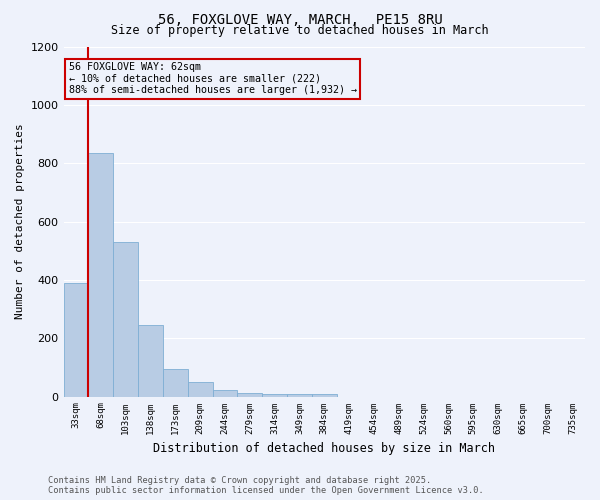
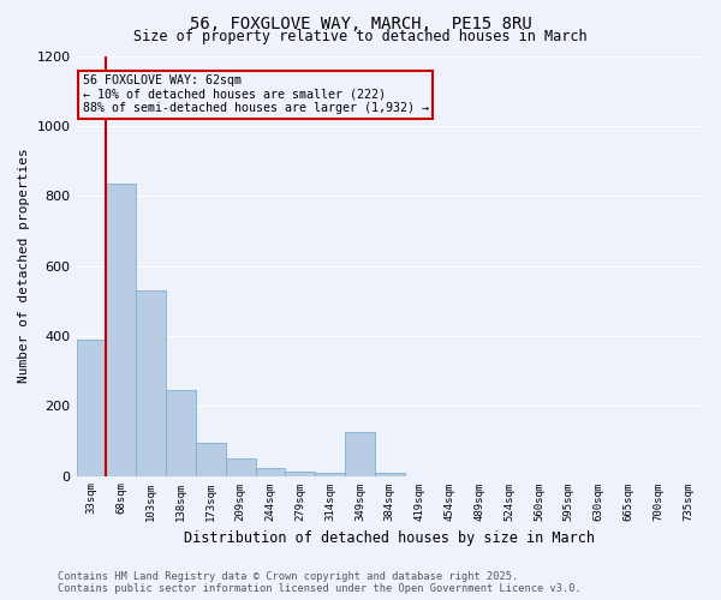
349sqm: 8 -> 125
